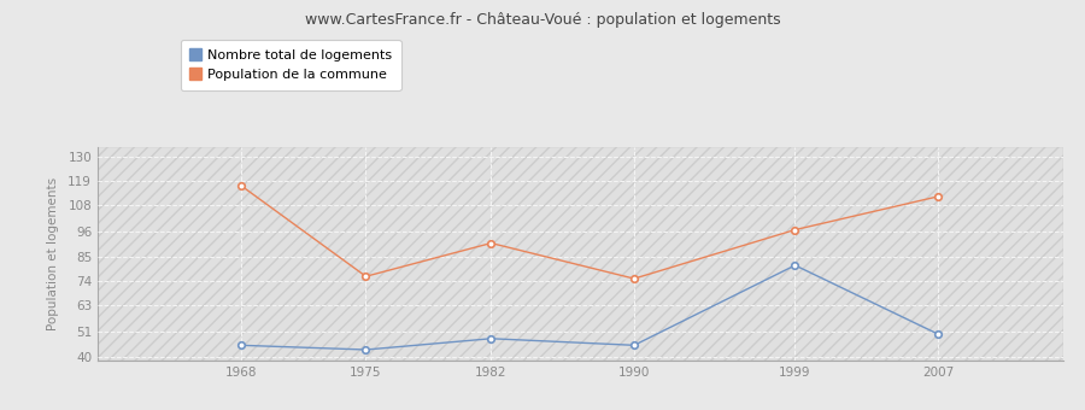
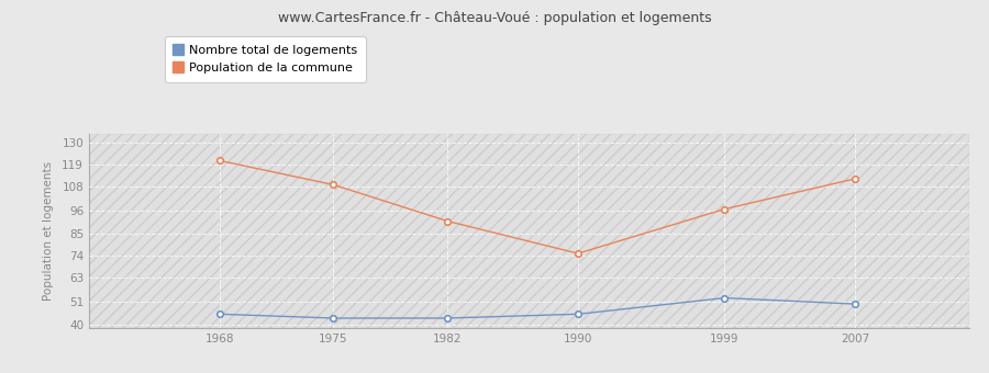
Population de la commune/1968: 117 -> 121
Population de la commune/1975: 76 -> 109
Nombre total de logements/1982: 48 -> 43
Nombre total de logements/1999: 81 -> 53
